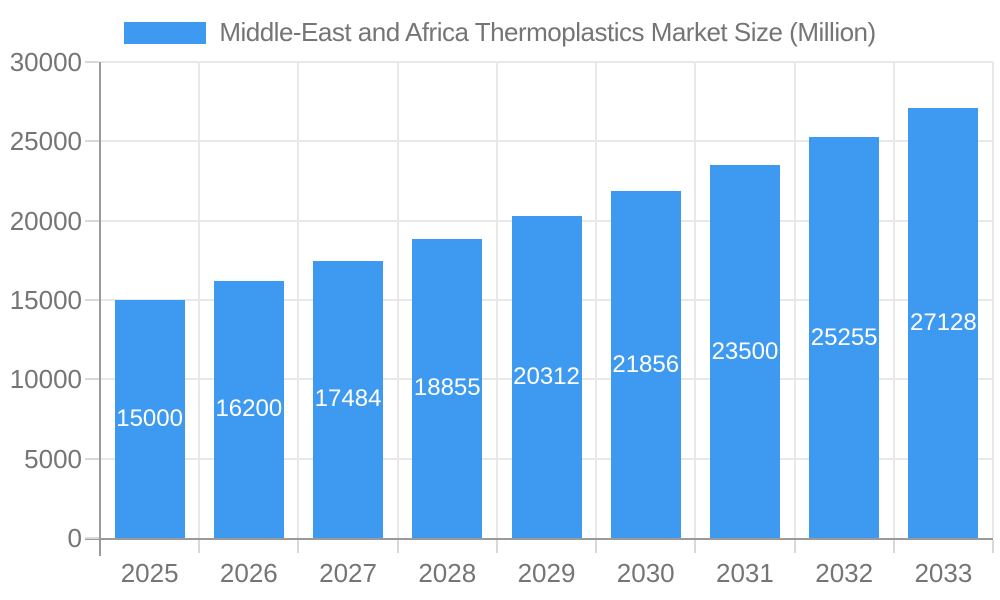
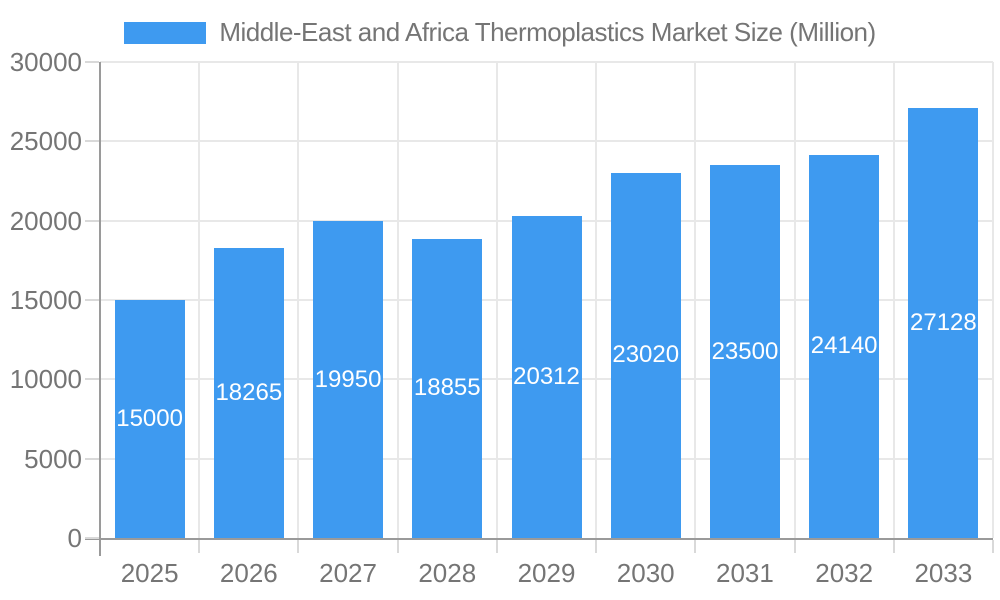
2026: 16200 -> 18265
2027: 17484 -> 19950
2030: 21856 -> 23020
2032: 25255 -> 24140
